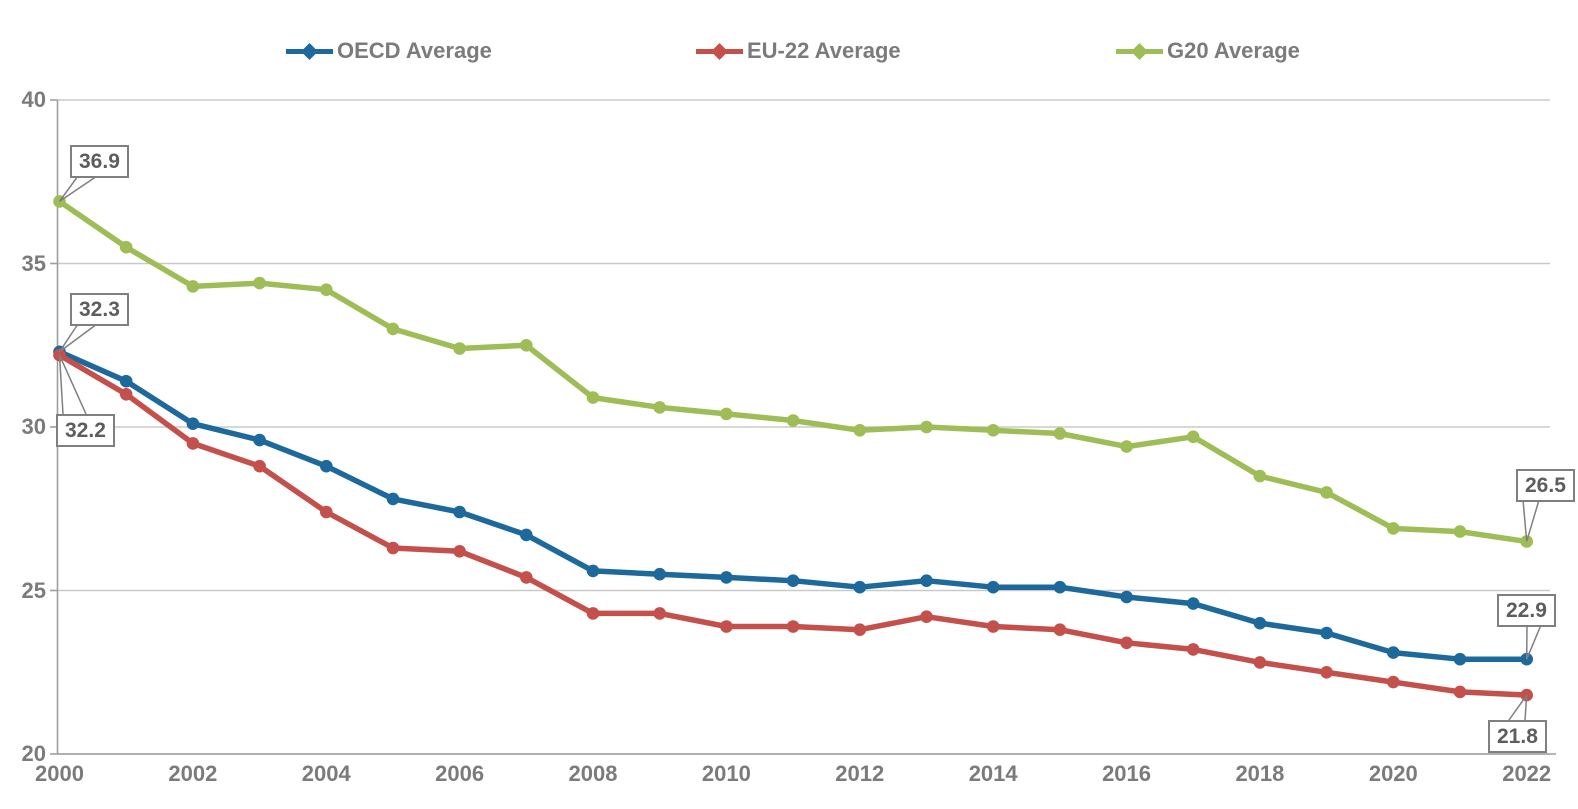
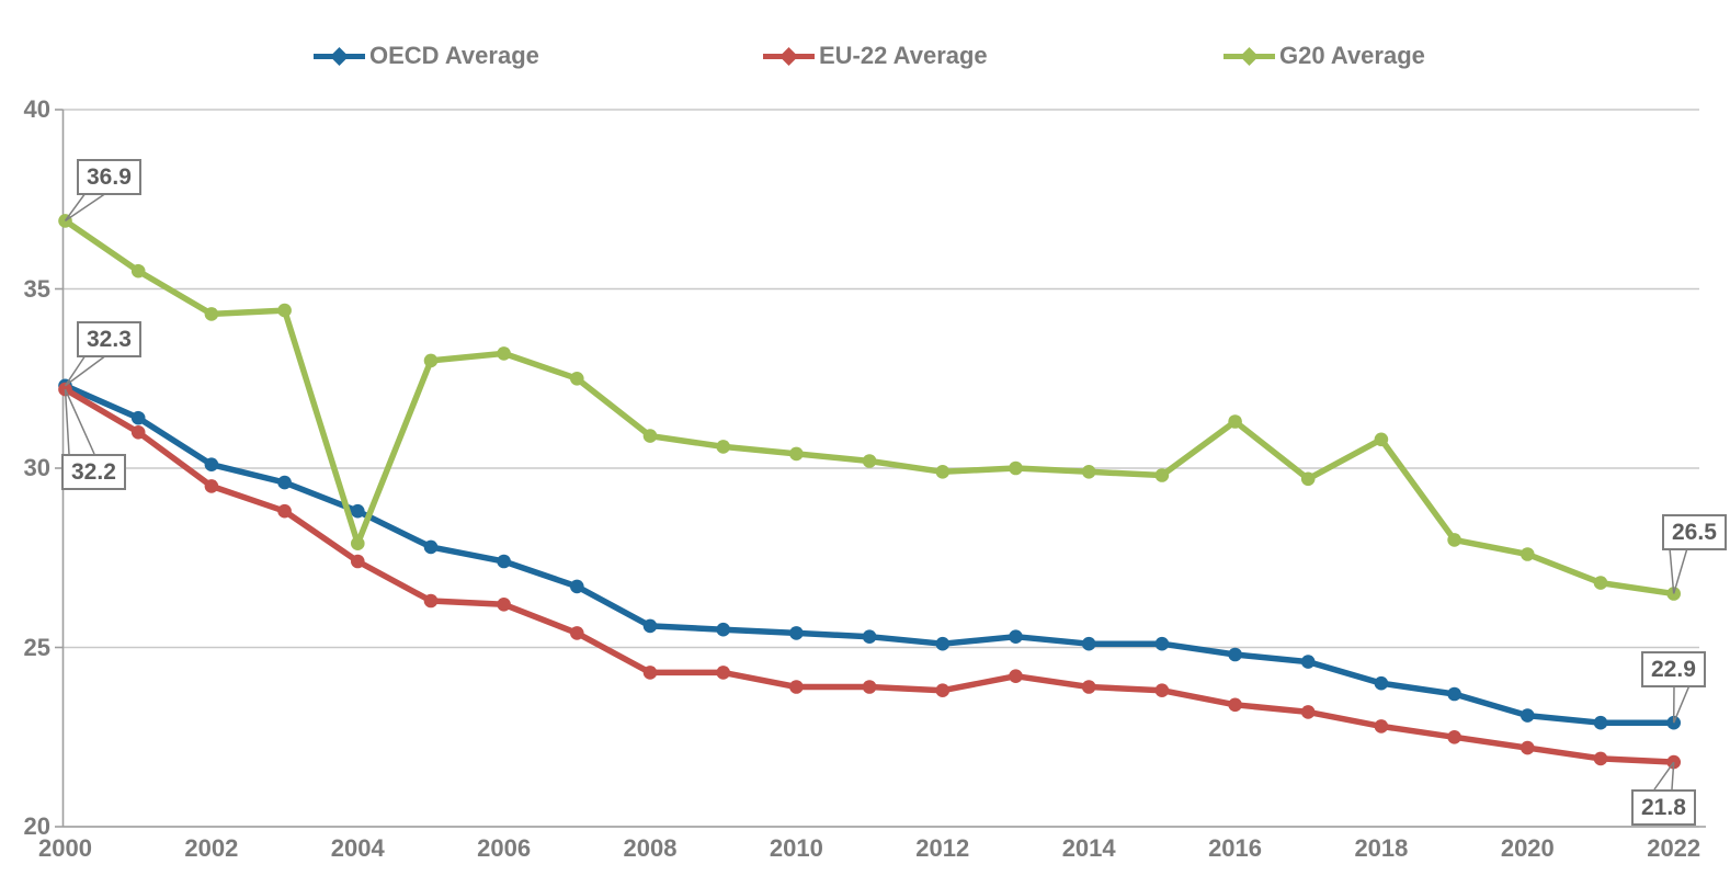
G20 Average/2004: 34.2 -> 27.9
G20 Average/2006: 32.4 -> 33.2
G20 Average/2016: 29.4 -> 31.3
G20 Average/2018: 28.5 -> 30.8
G20 Average/2020: 26.9 -> 27.6
